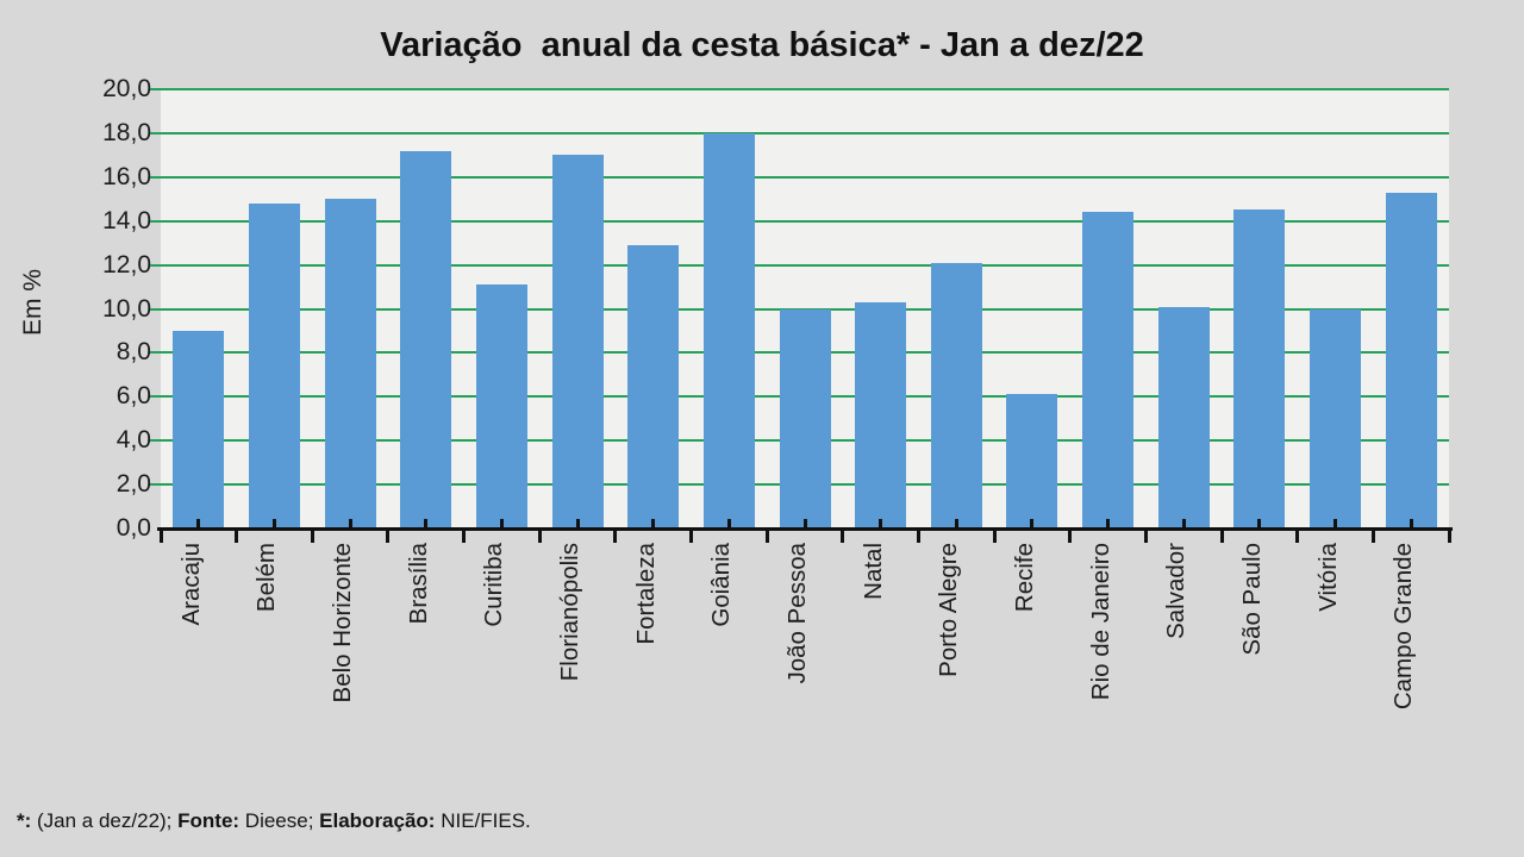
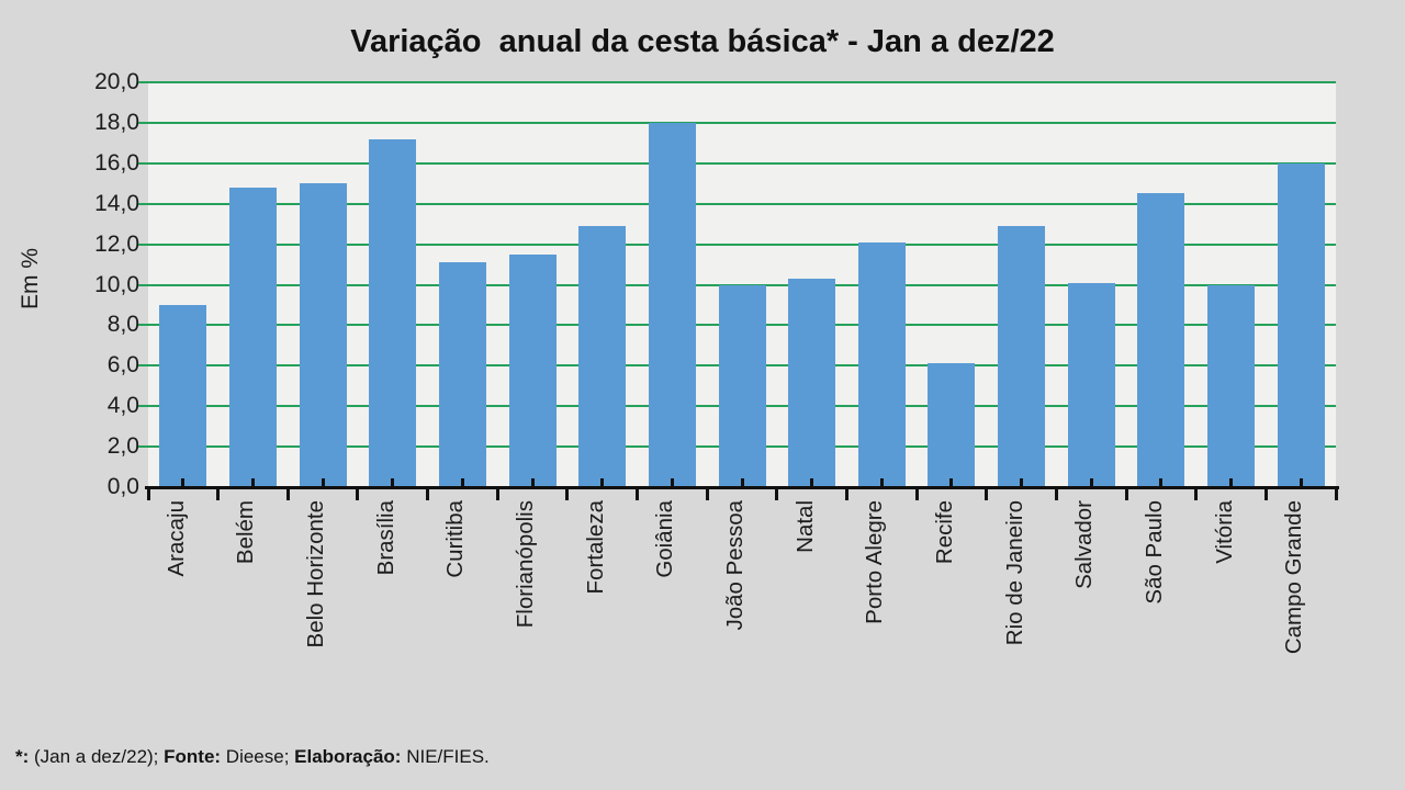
Florianópolis: 17,0 -> 11,5
Rio de Janeiro: 14,4 -> 12,9
Campo Grande: 15,3 -> 16,0
